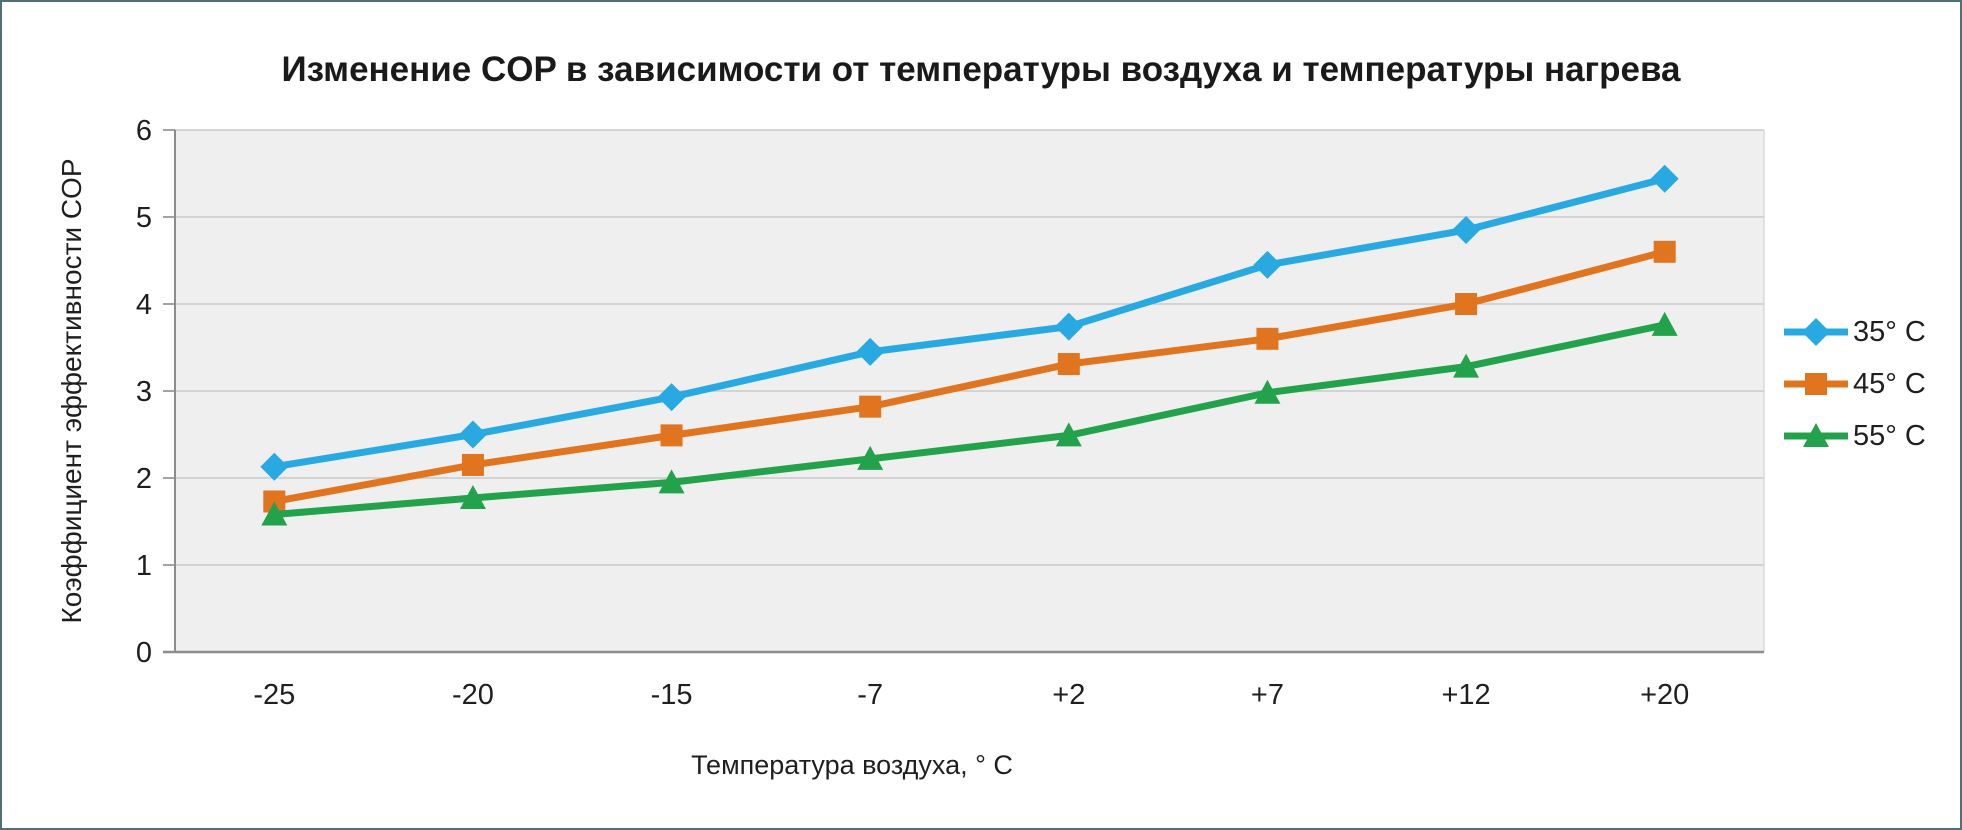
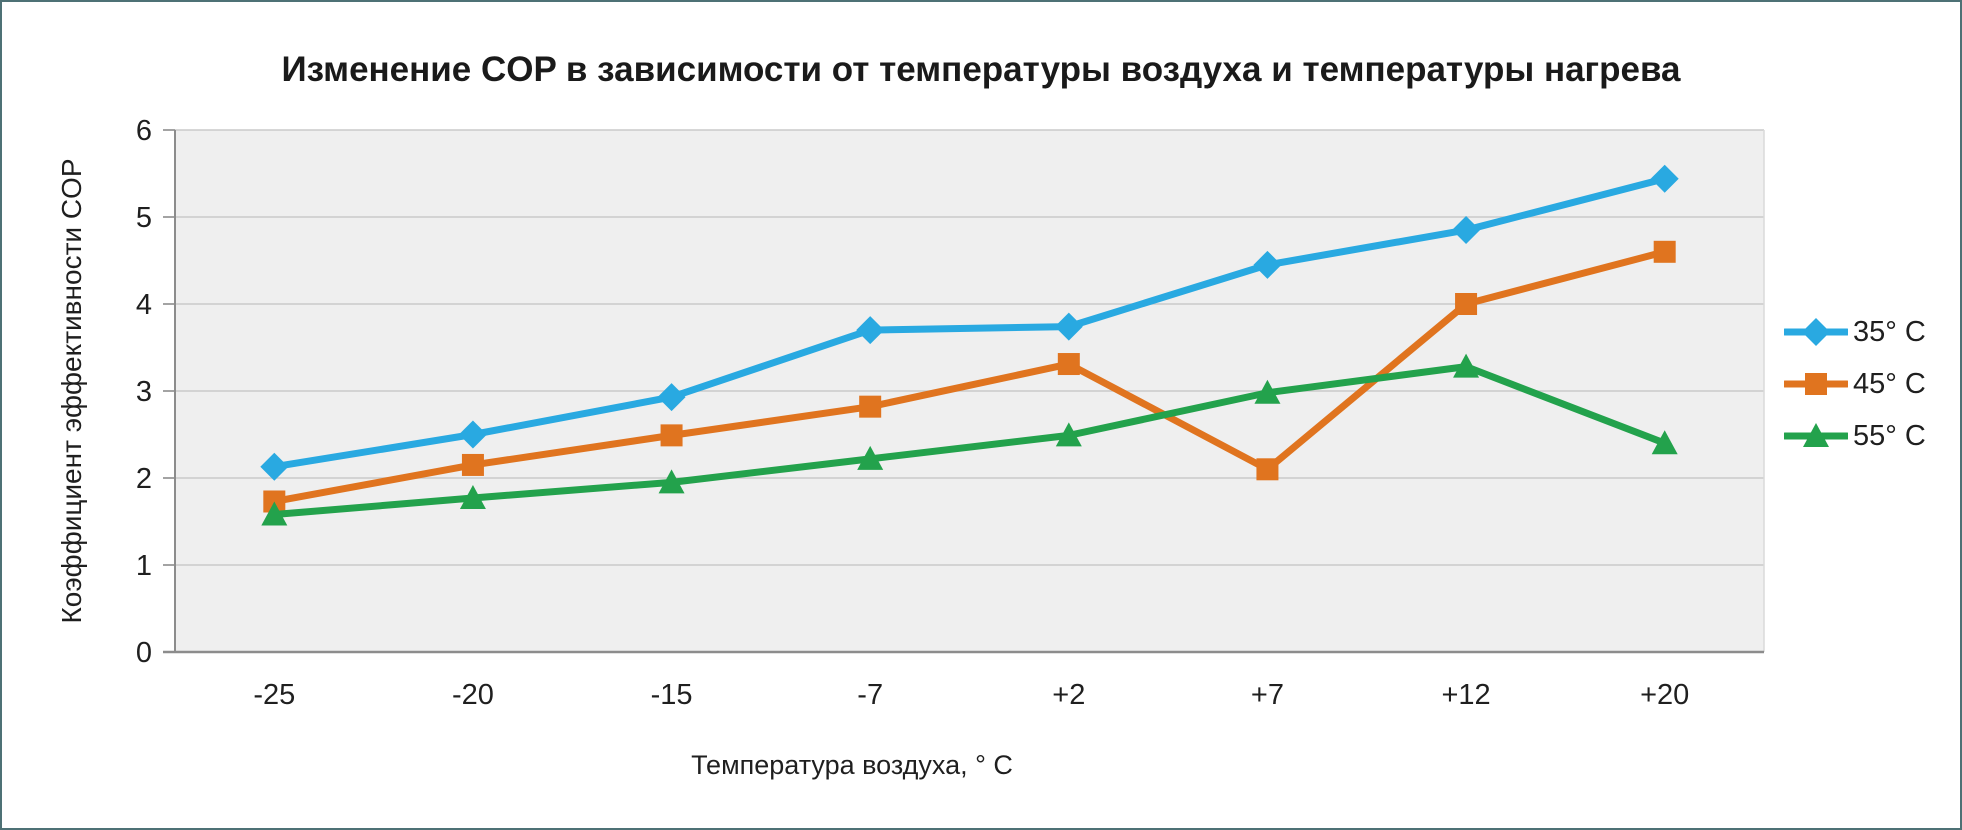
35° C/-7: 3.5 -> 3.7
45° C/+7: 3.6 -> 2.1
55° C/+20: 3.8 -> 2.4
